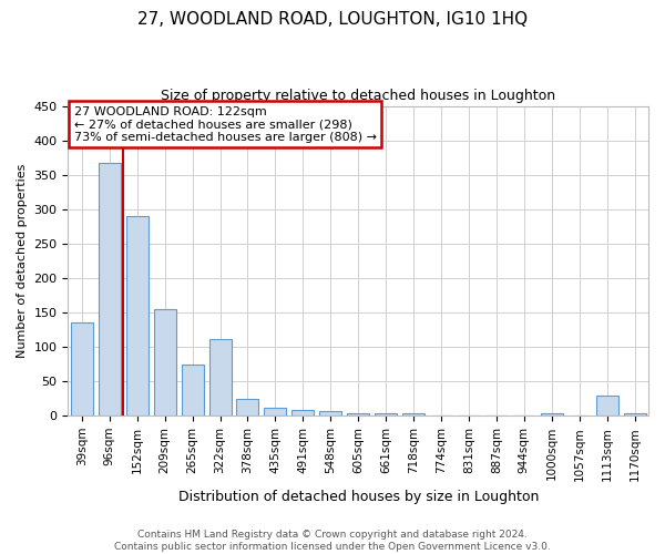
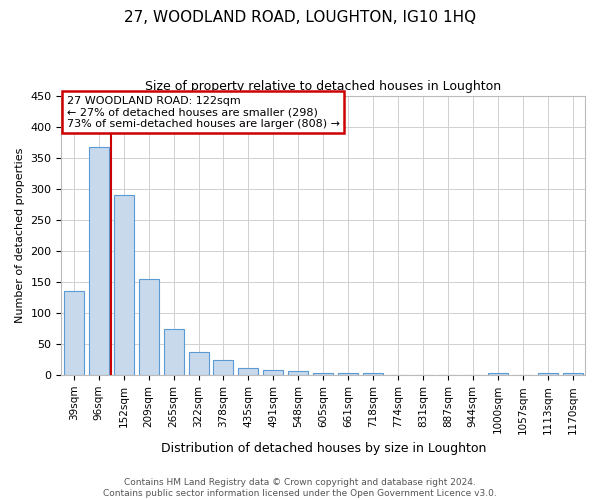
322sqm: 112 -> 38
1113sqm: 30 -> 3
